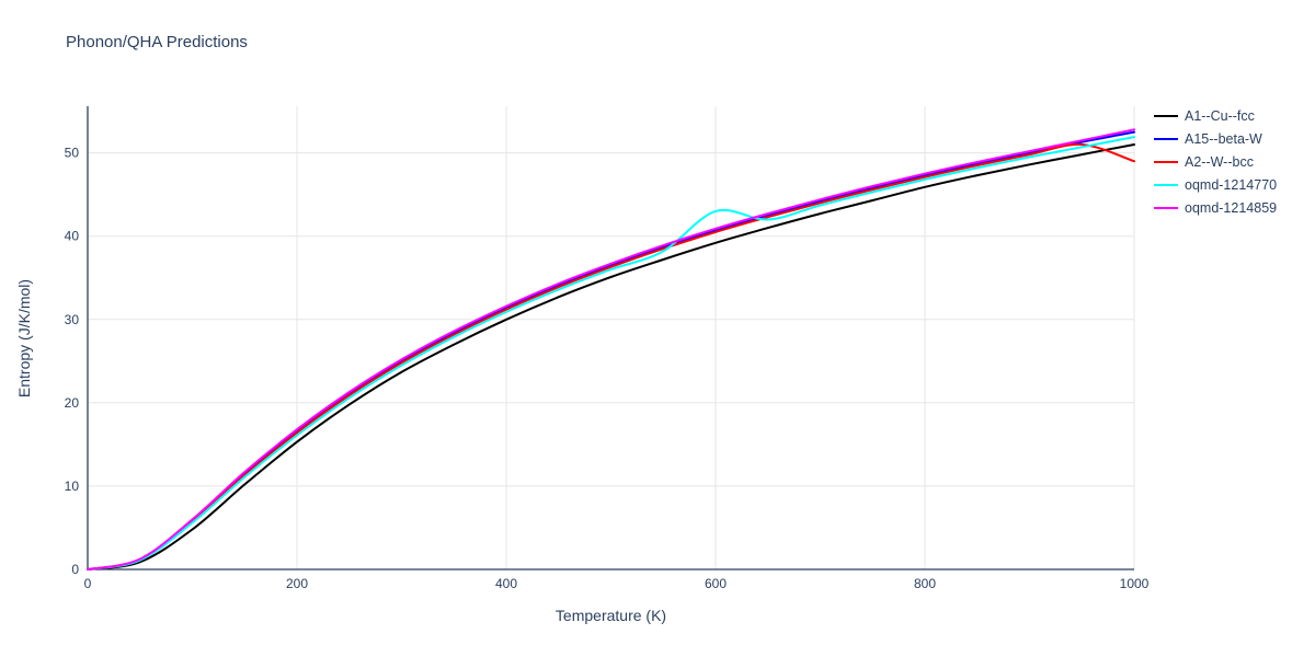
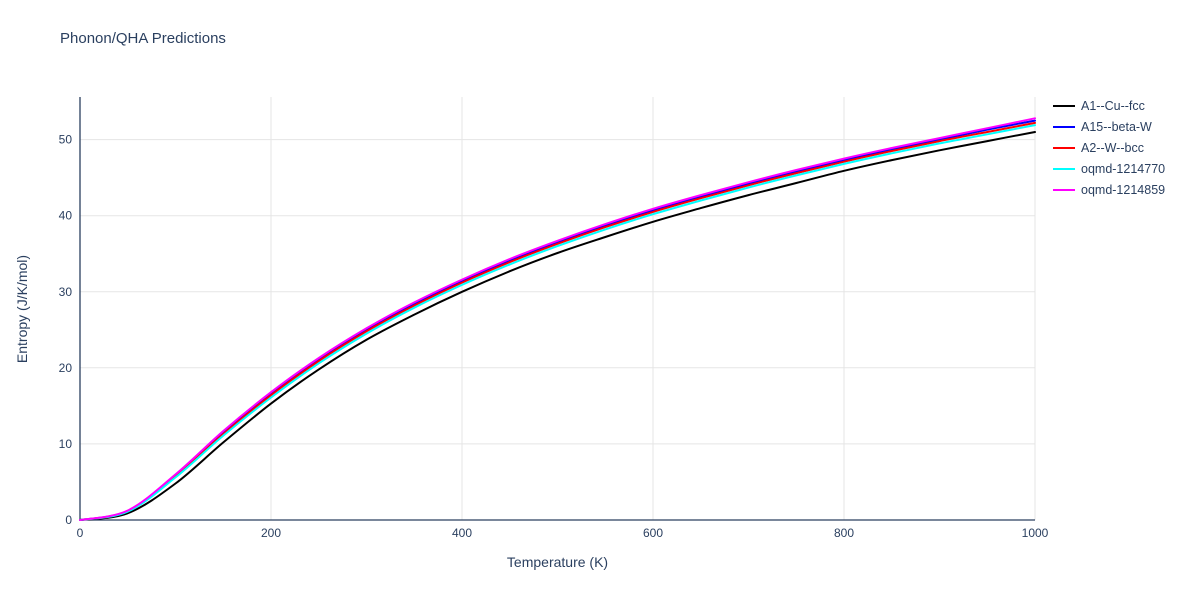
oqmd-1214770/600: 43 -> 40
A2--W--bcc/1000: 49 -> 52
